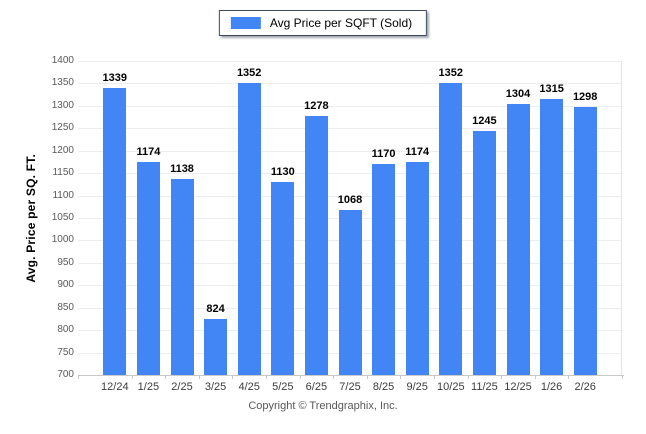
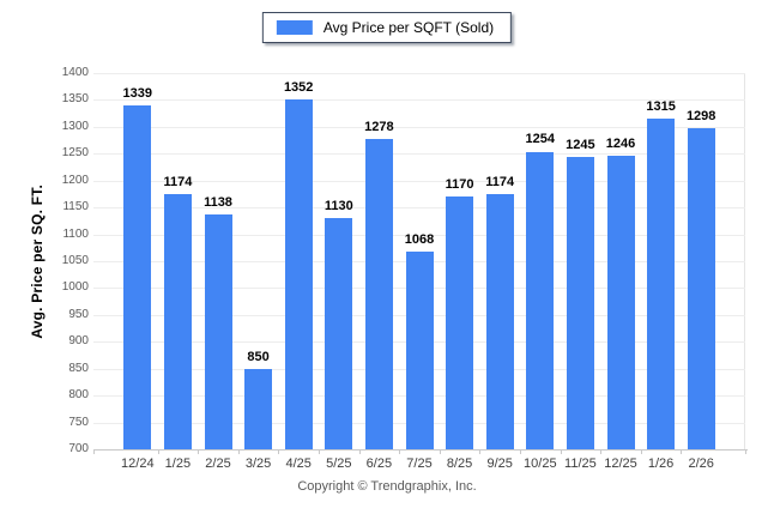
3/25: 824 -> 850
10/25: 1352 -> 1254
12/25: 1304 -> 1246
